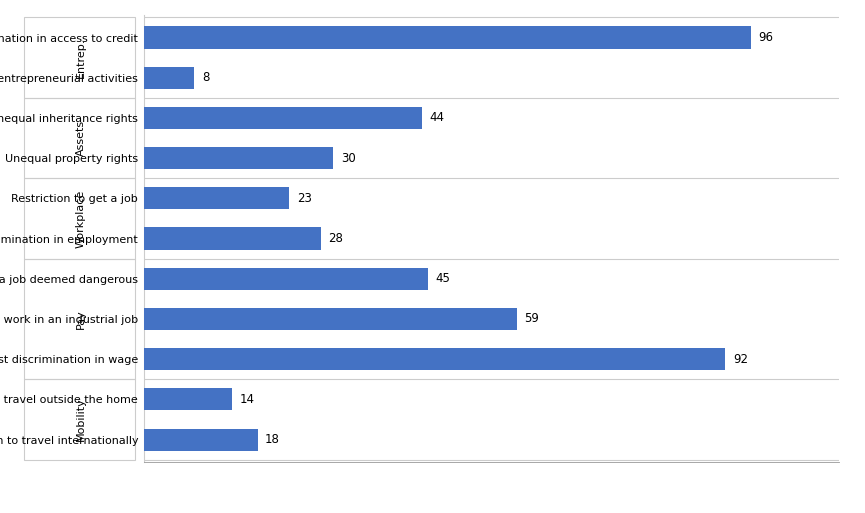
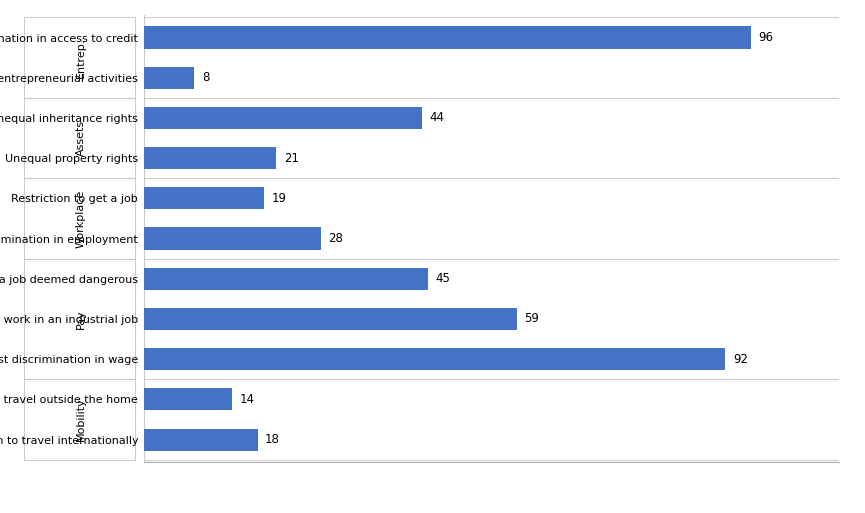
Unequal property rights: 30 -> 21
Restriction to get a job: 23 -> 19
